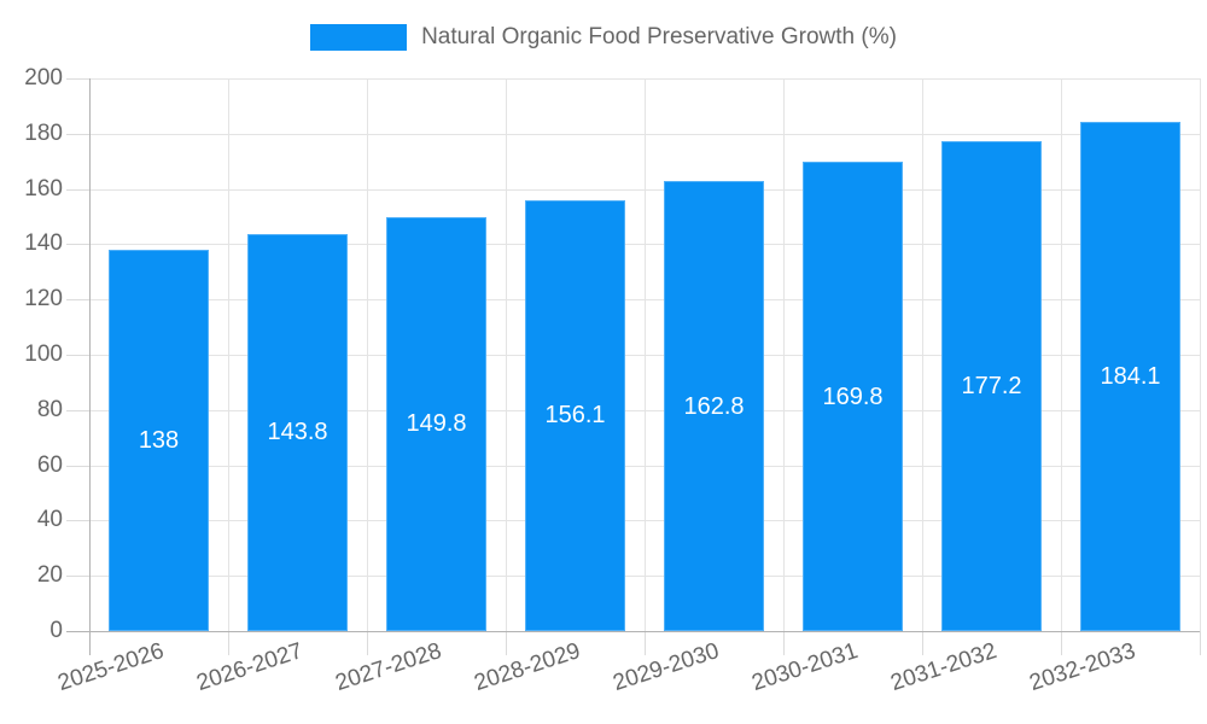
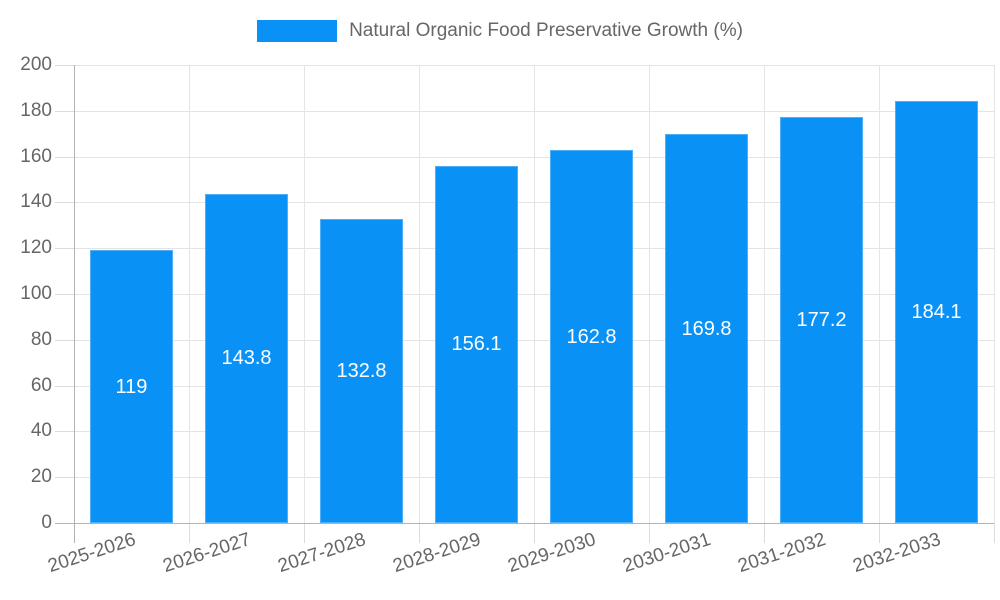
2025-2026: 138 -> 119
2027-2028: 149.8 -> 132.8
